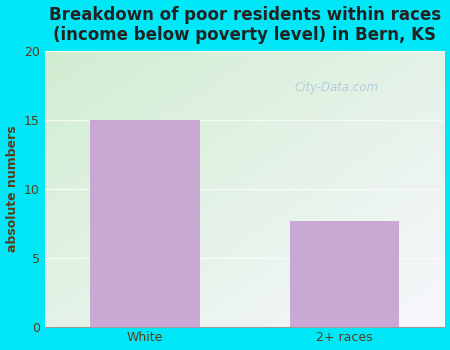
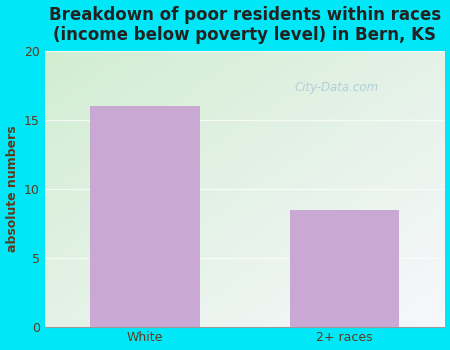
White: 15.0 -> 16.0
2+ races: 7.7 -> 8.5
